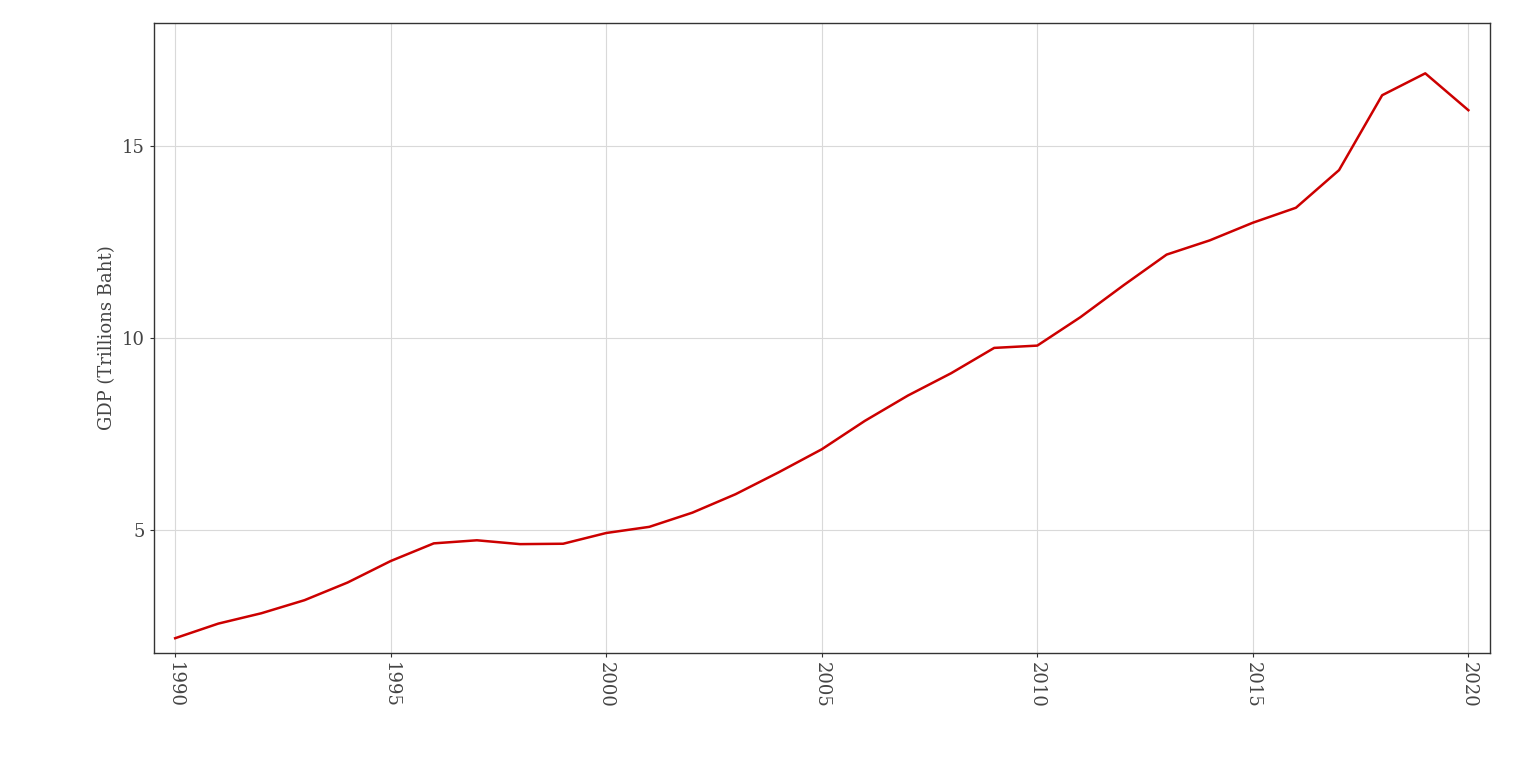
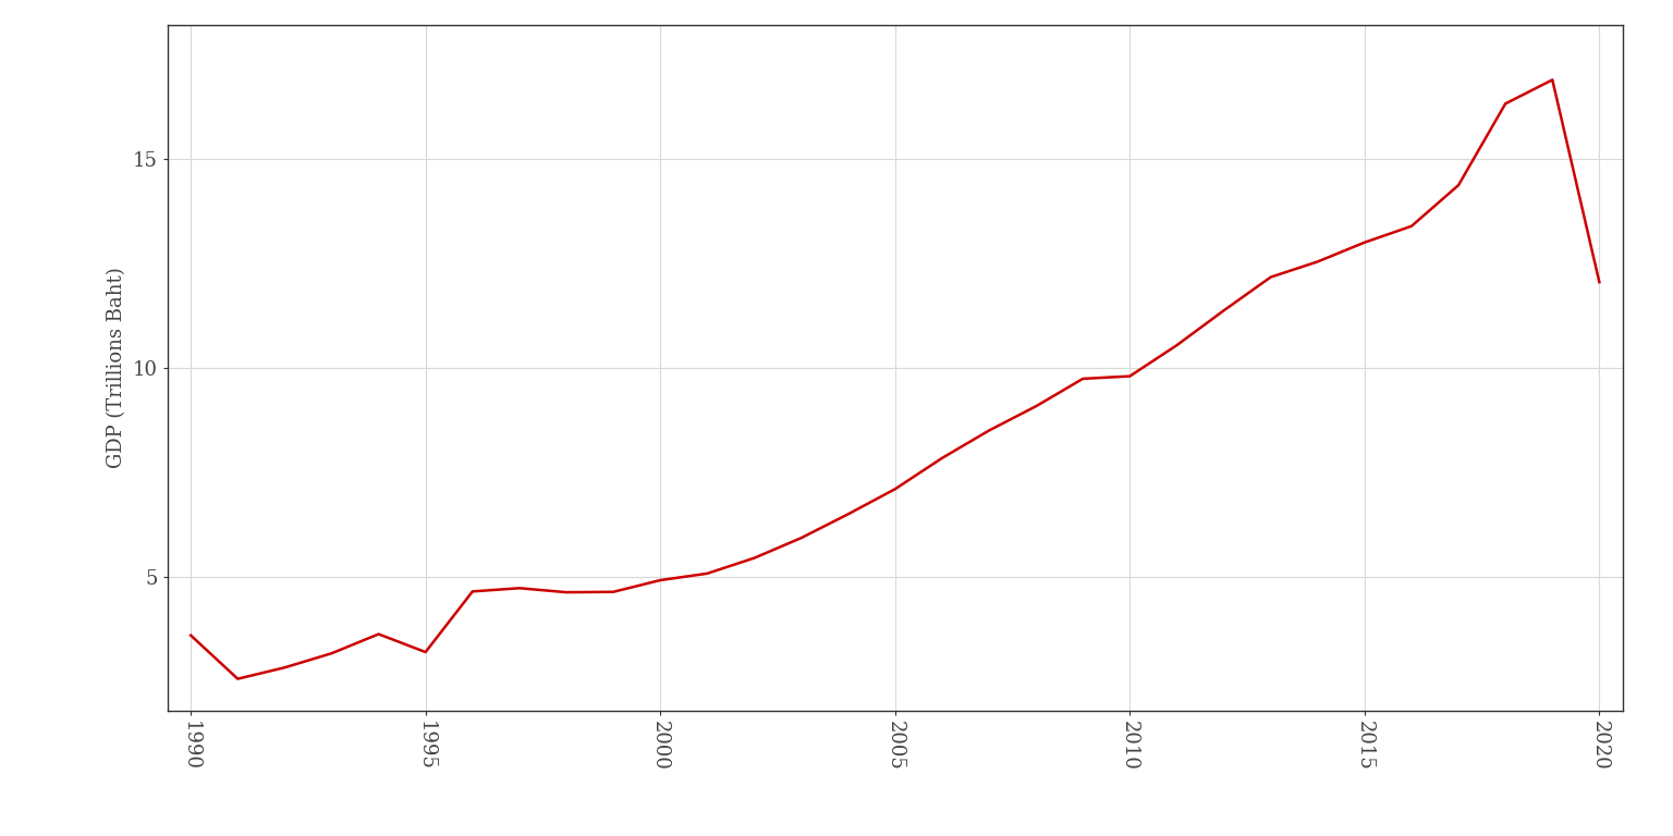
1990: 2.18 -> 3.60
1995: 4.19 -> 3.20
2020: 15.93 -> 12.05
